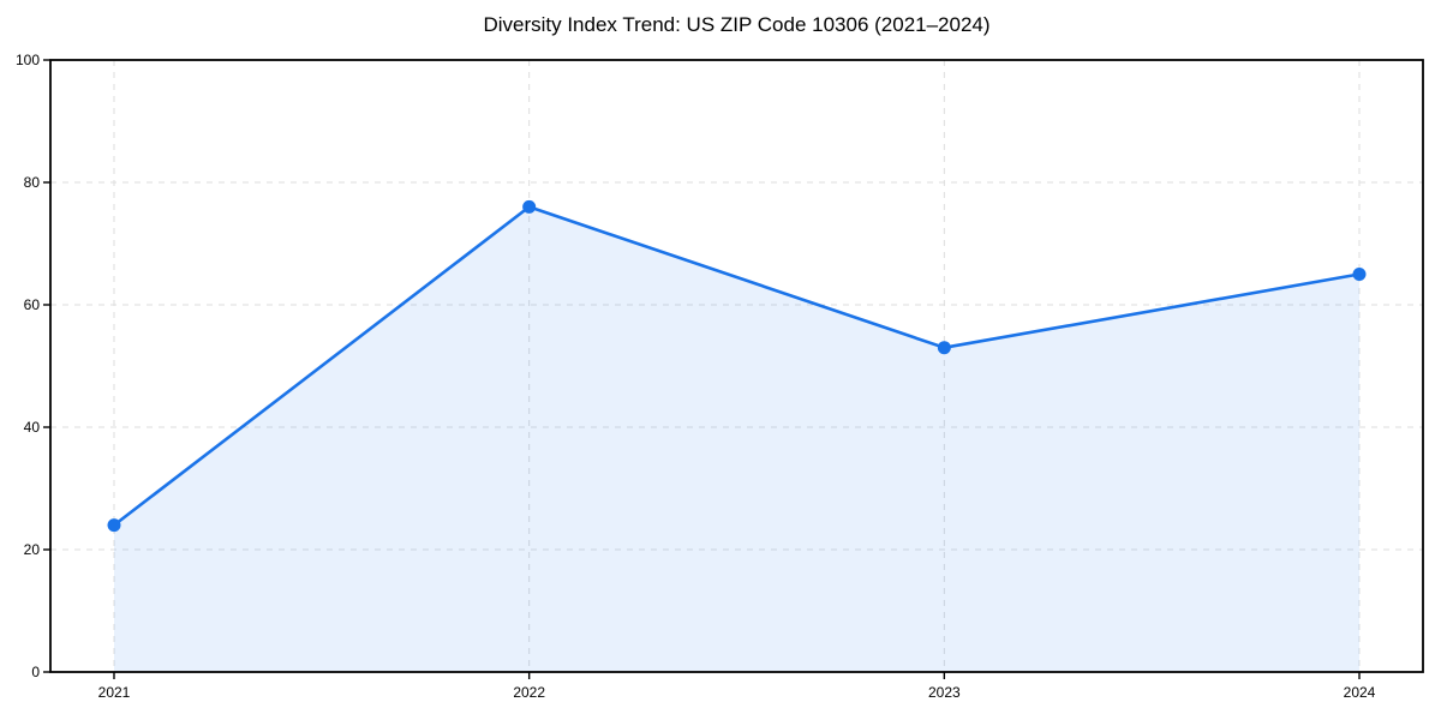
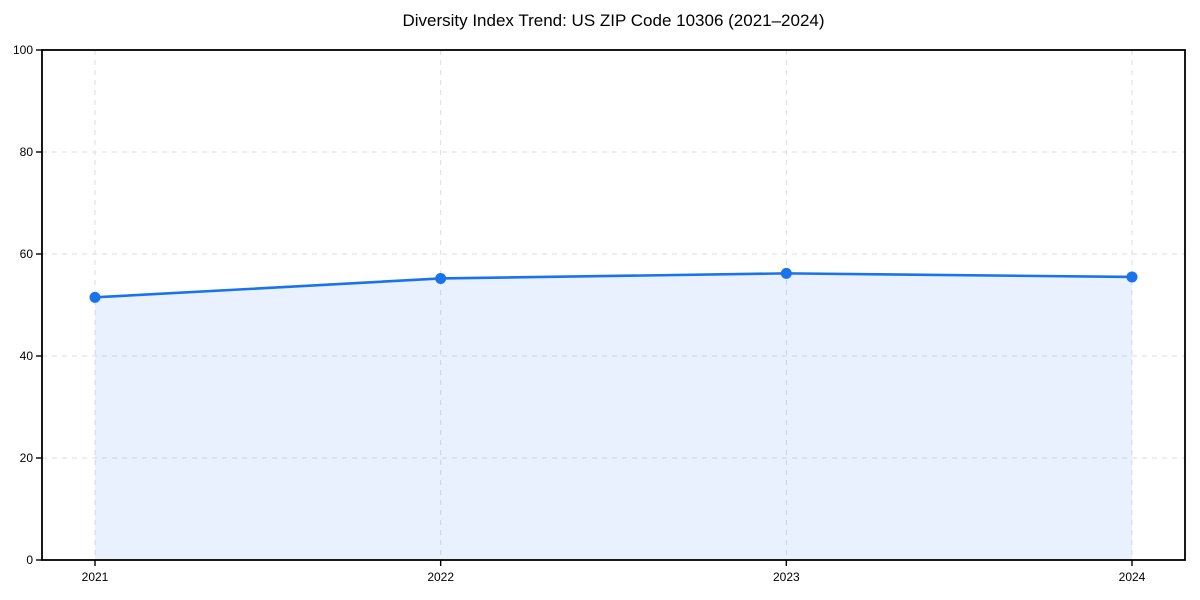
2021: 24 -> 52
2022: 76 -> 55
2023: 53 -> 56
2024: 65 -> 56
